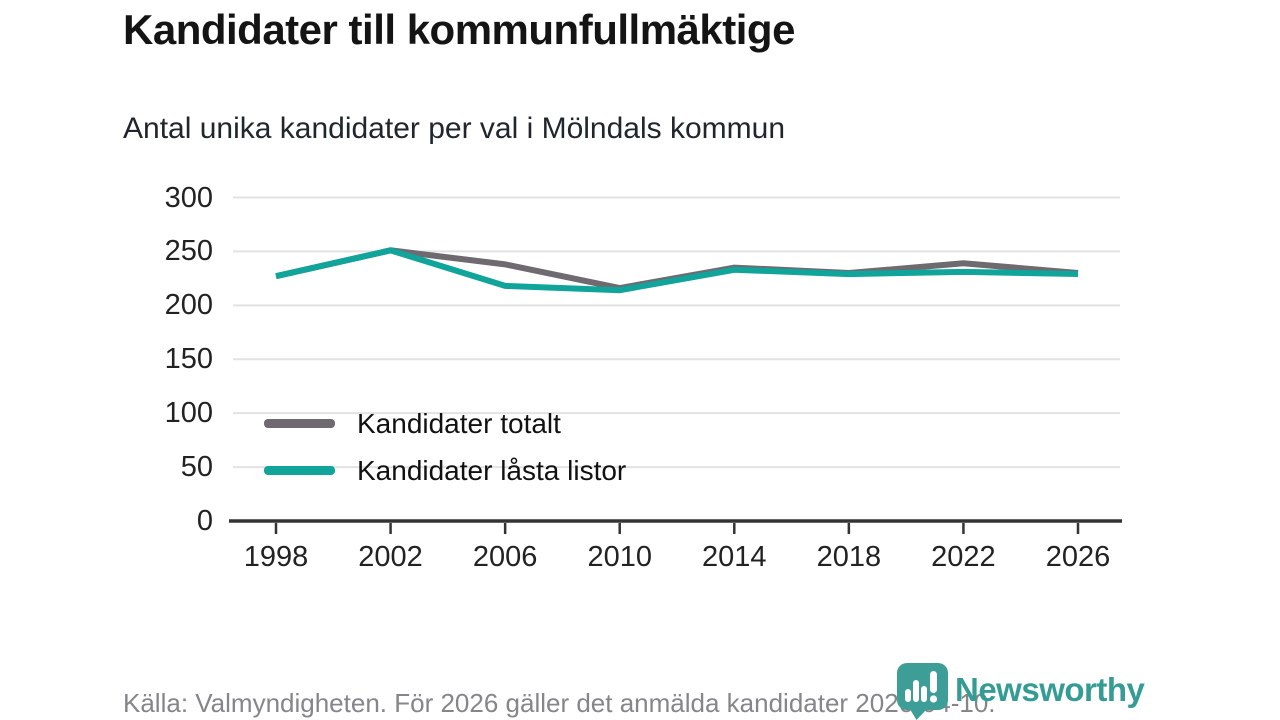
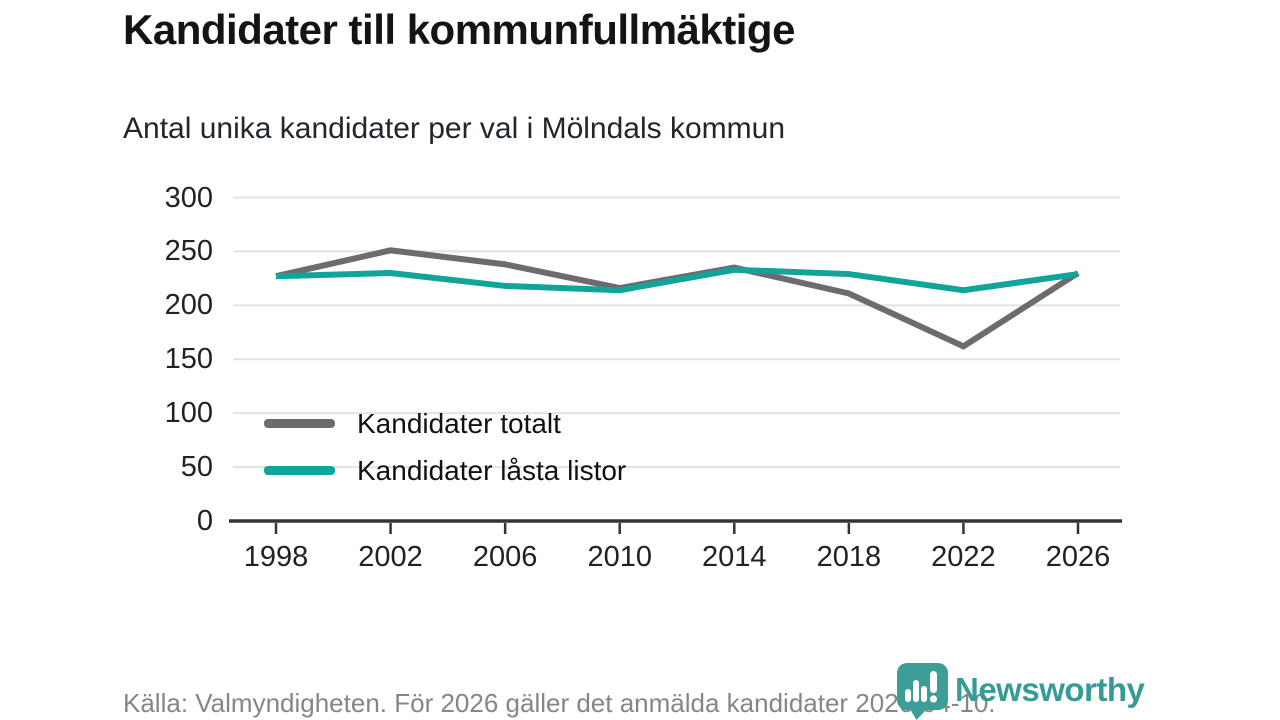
Kandidater låsta listor/2002: 251 -> 230
Kandidater totalt/2018: 230 -> 211
Kandidater totalt/2022: 239 -> 162
Kandidater låsta listor/2022: 231 -> 214
